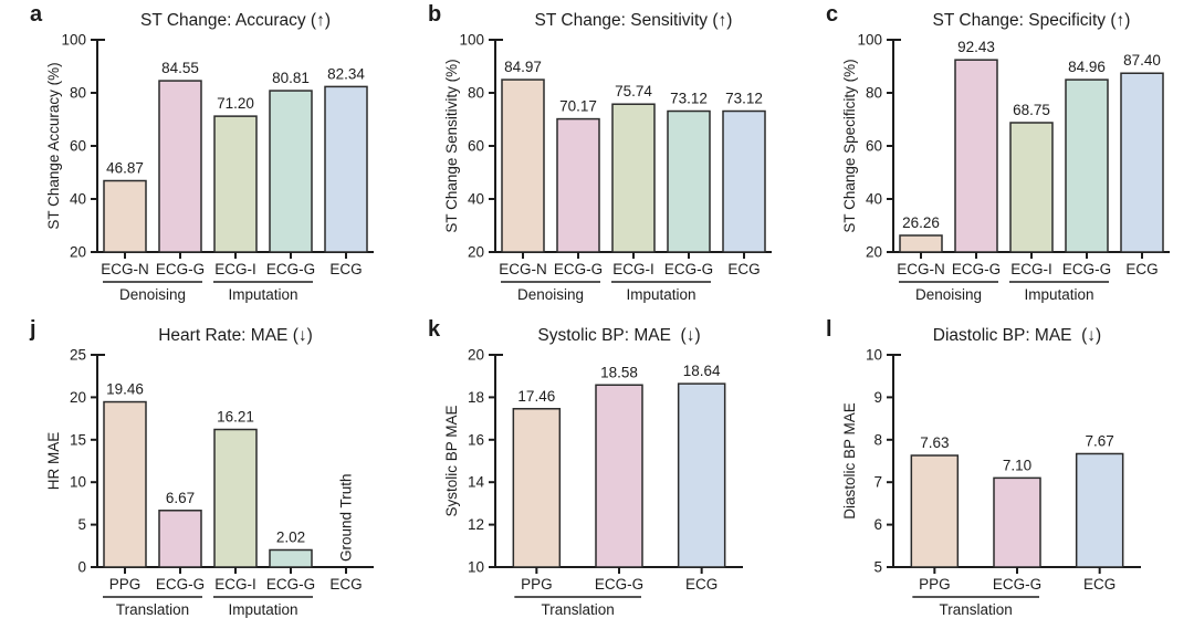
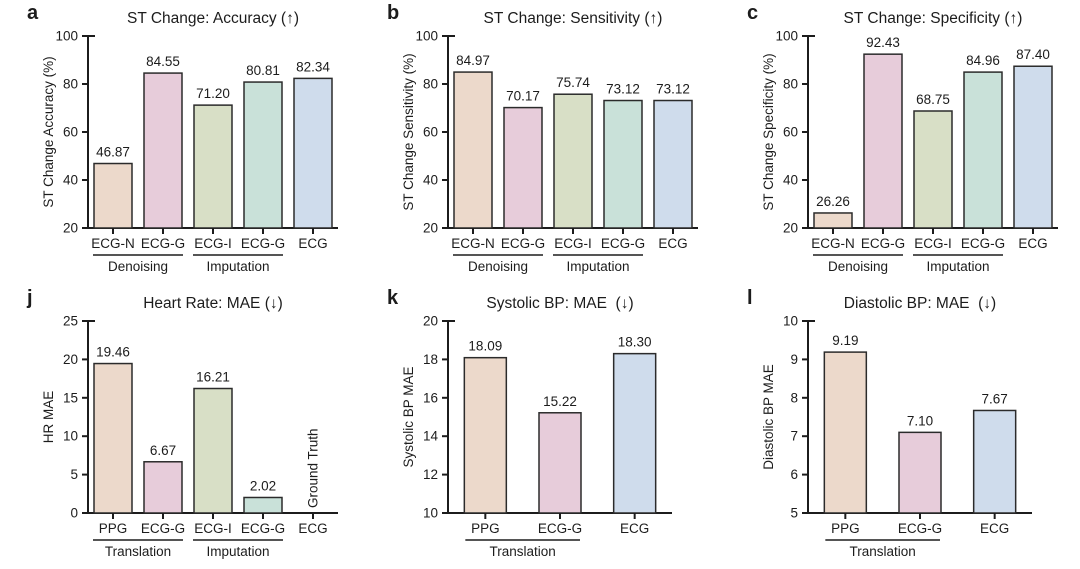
Systolic BP: MAE (↓)/PPG: 17.46 -> 18.09
Systolic BP: MAE (↓)/ECG-G: 18.58 -> 15.22
Systolic BP: MAE (↓)/ECG: 18.64 -> 18.30
Diastolic BP: MAE (↓)/PPG: 7.63 -> 9.19
